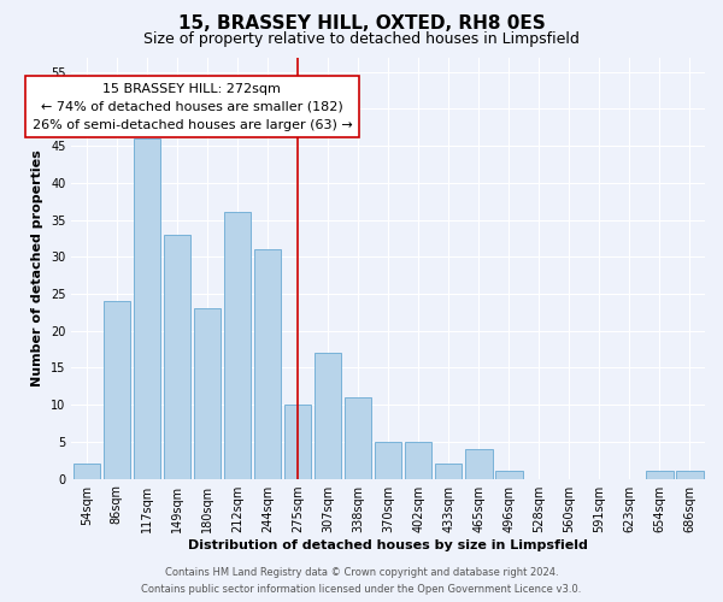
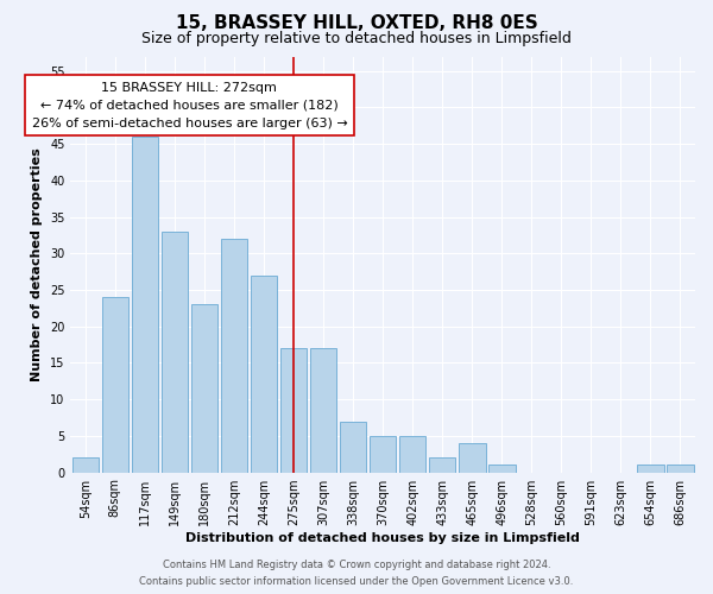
212sqm: 36 -> 32
244sqm: 31 -> 27
275sqm: 10 -> 17
338sqm: 11 -> 7
